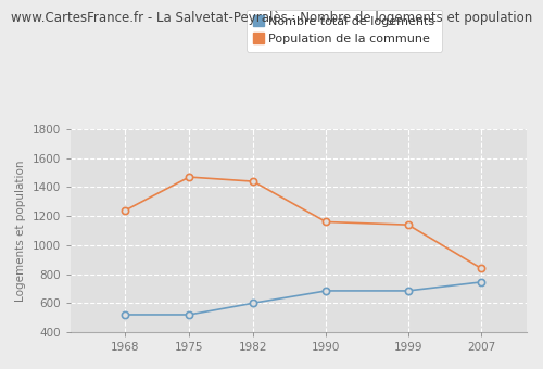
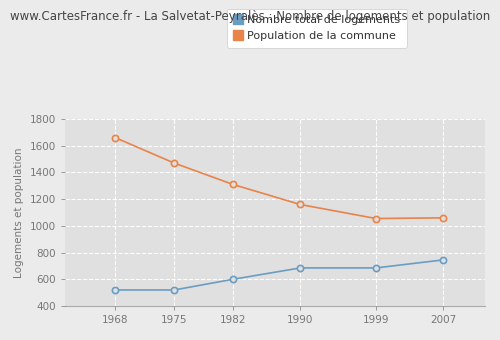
Population de la commune/1968: 1240 -> 1660
Population de la commune/1982: 1440 -> 1310
Population de la commune/1999: 1140 -> 1060
Population de la commune/2007: 840 -> 1060
